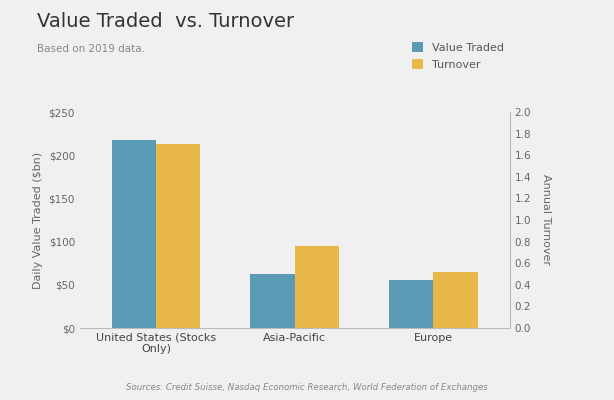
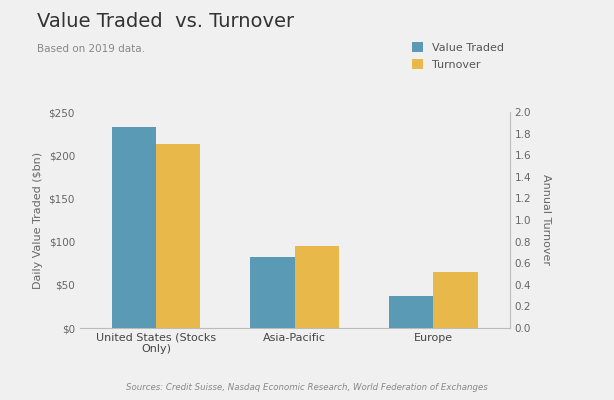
Value Traded/United States (Stocks Only): $218 -> $233
Value Traded/Asia-Pacific: $62 -> $82
Value Traded/Europe: $56 -> $37
